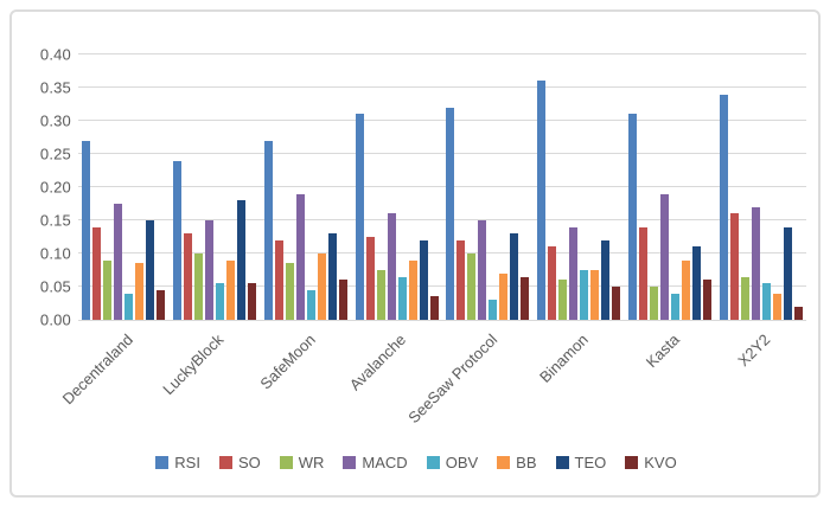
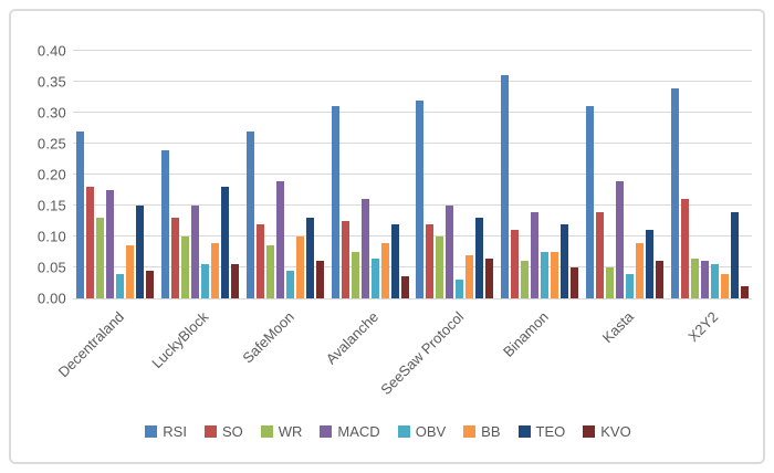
SO/Decentraland: 0.14 -> 0.18
WR/Decentraland: 0.09 -> 0.13
MACD/X2Y2: 0.17 -> 0.06
